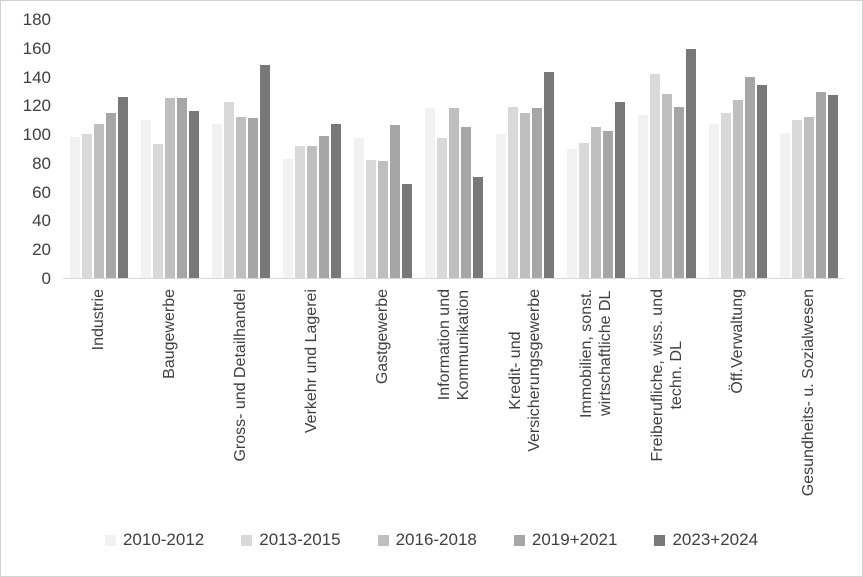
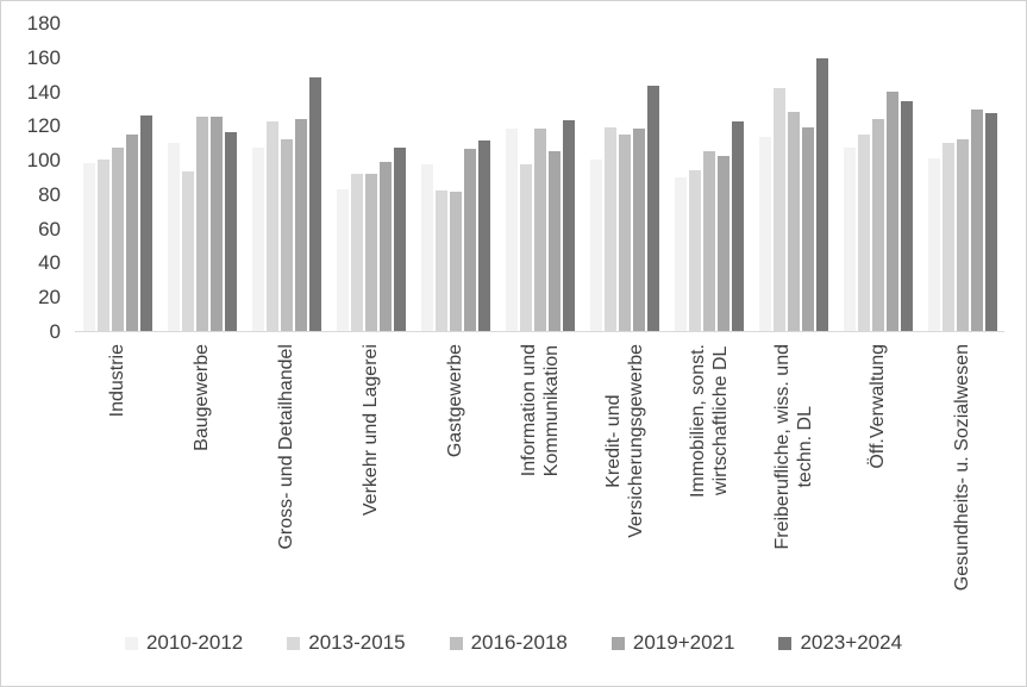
2019+2021/Gross- und Detailhandel: 111 -> 124
2023+2024/Gastgewerbe: 65 -> 111
2023+2024/Information und Kommunikation: 70 -> 123
